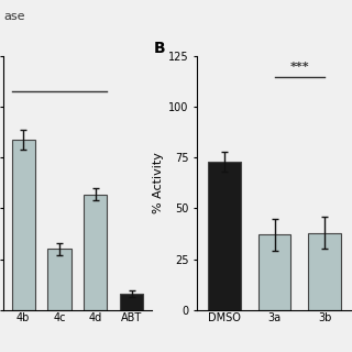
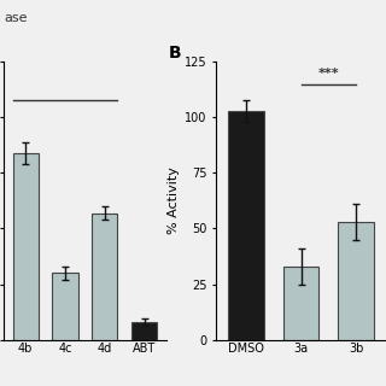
DMSO: 73 -> 103
3a: 37 -> 33
3b: 38 -> 53
